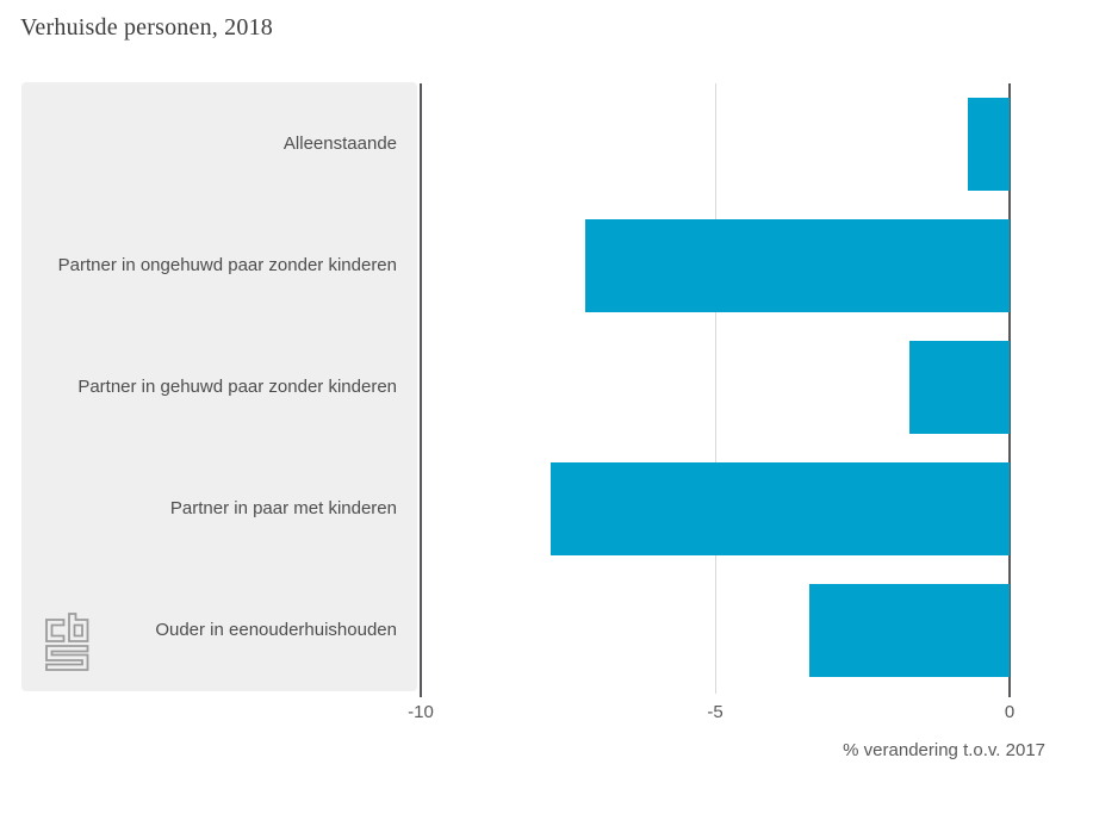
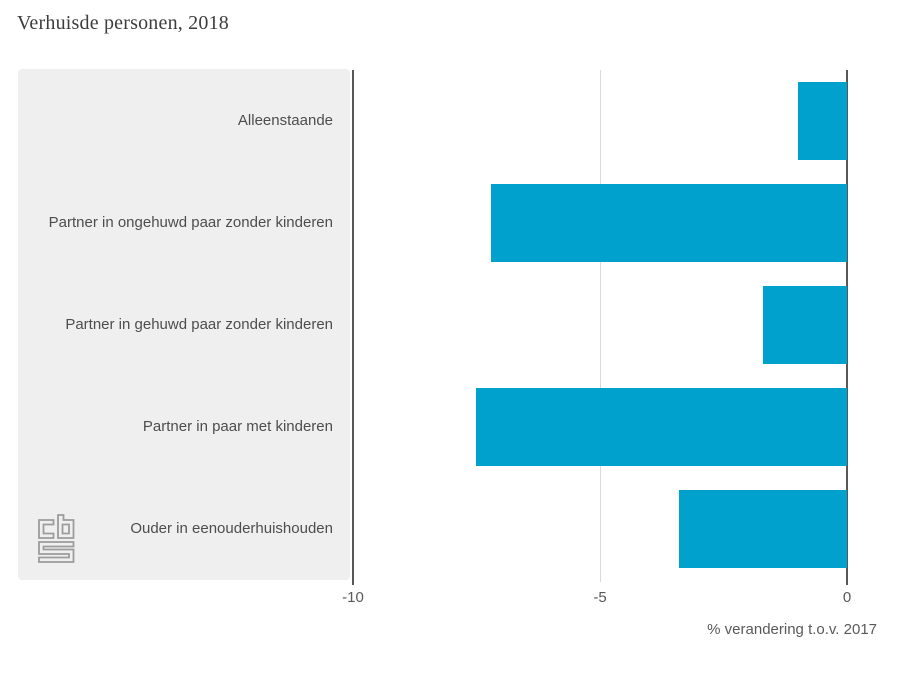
Alleenstaande: -0.7 -> -1.0
Partner in paar met kinderen: -7.8 -> -7.5
